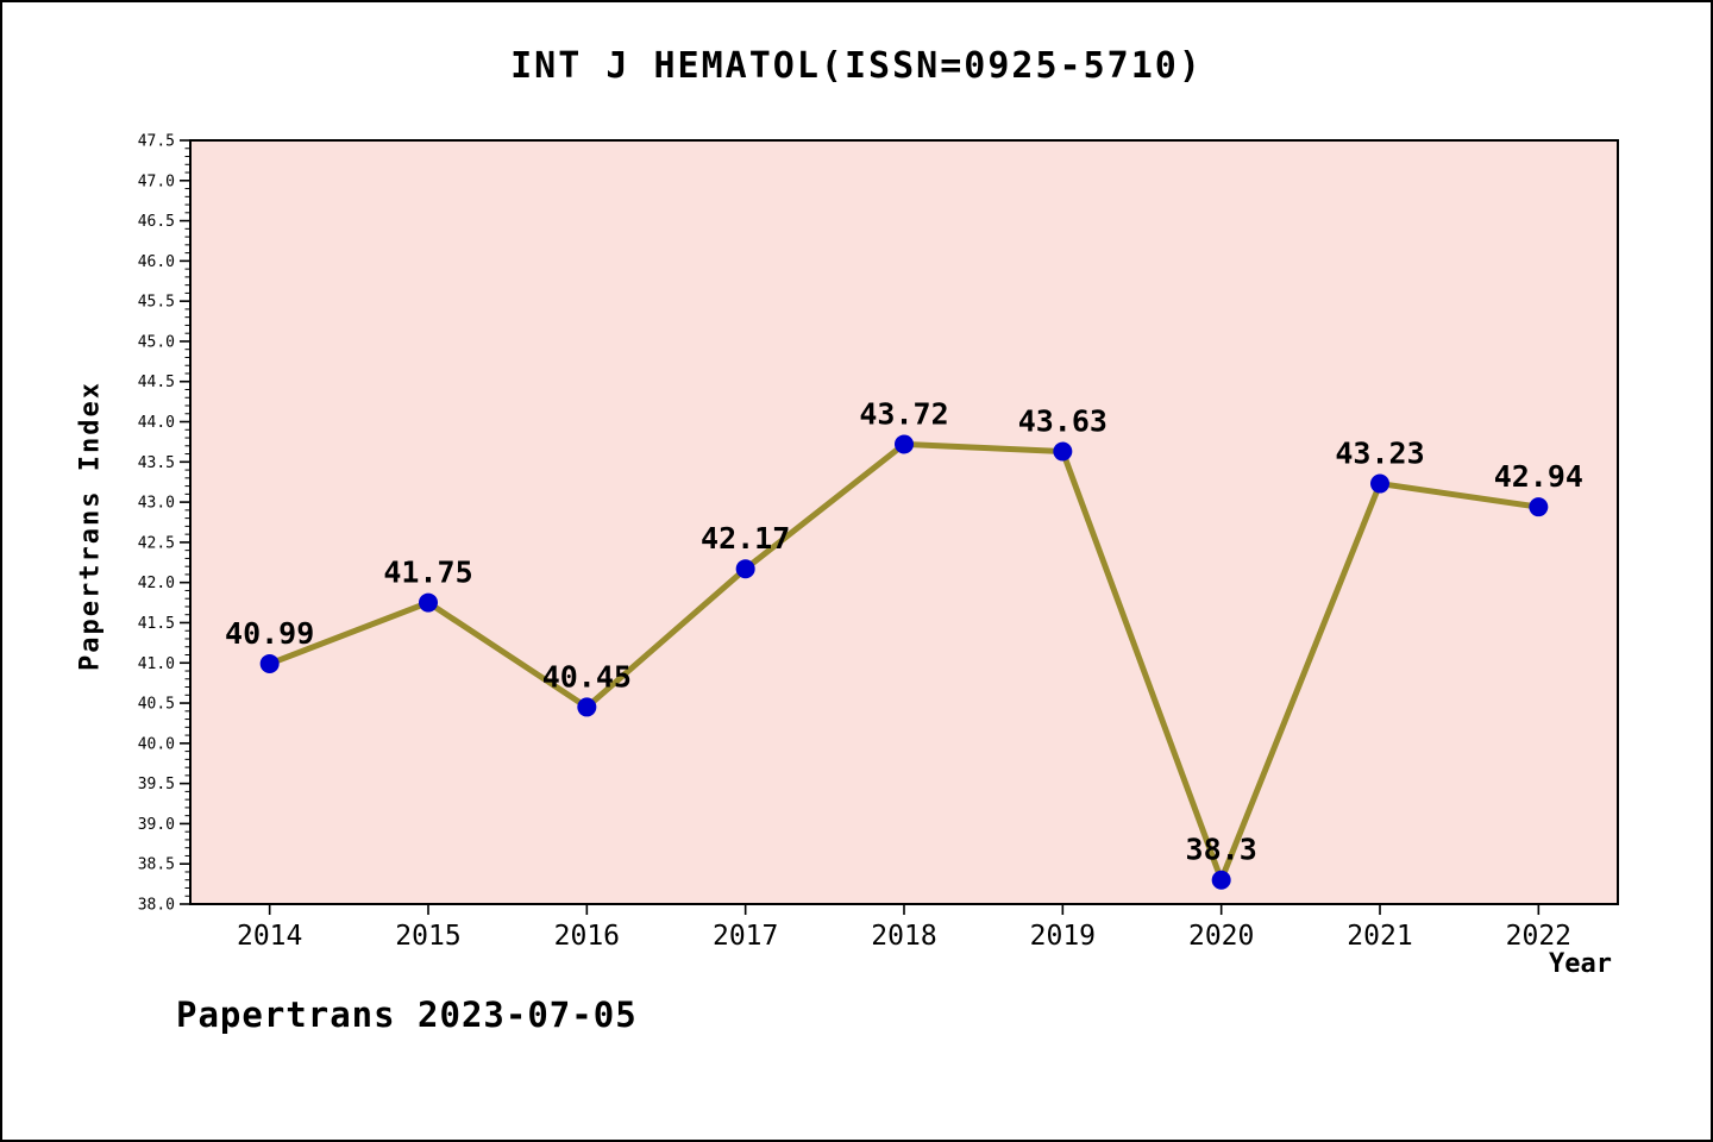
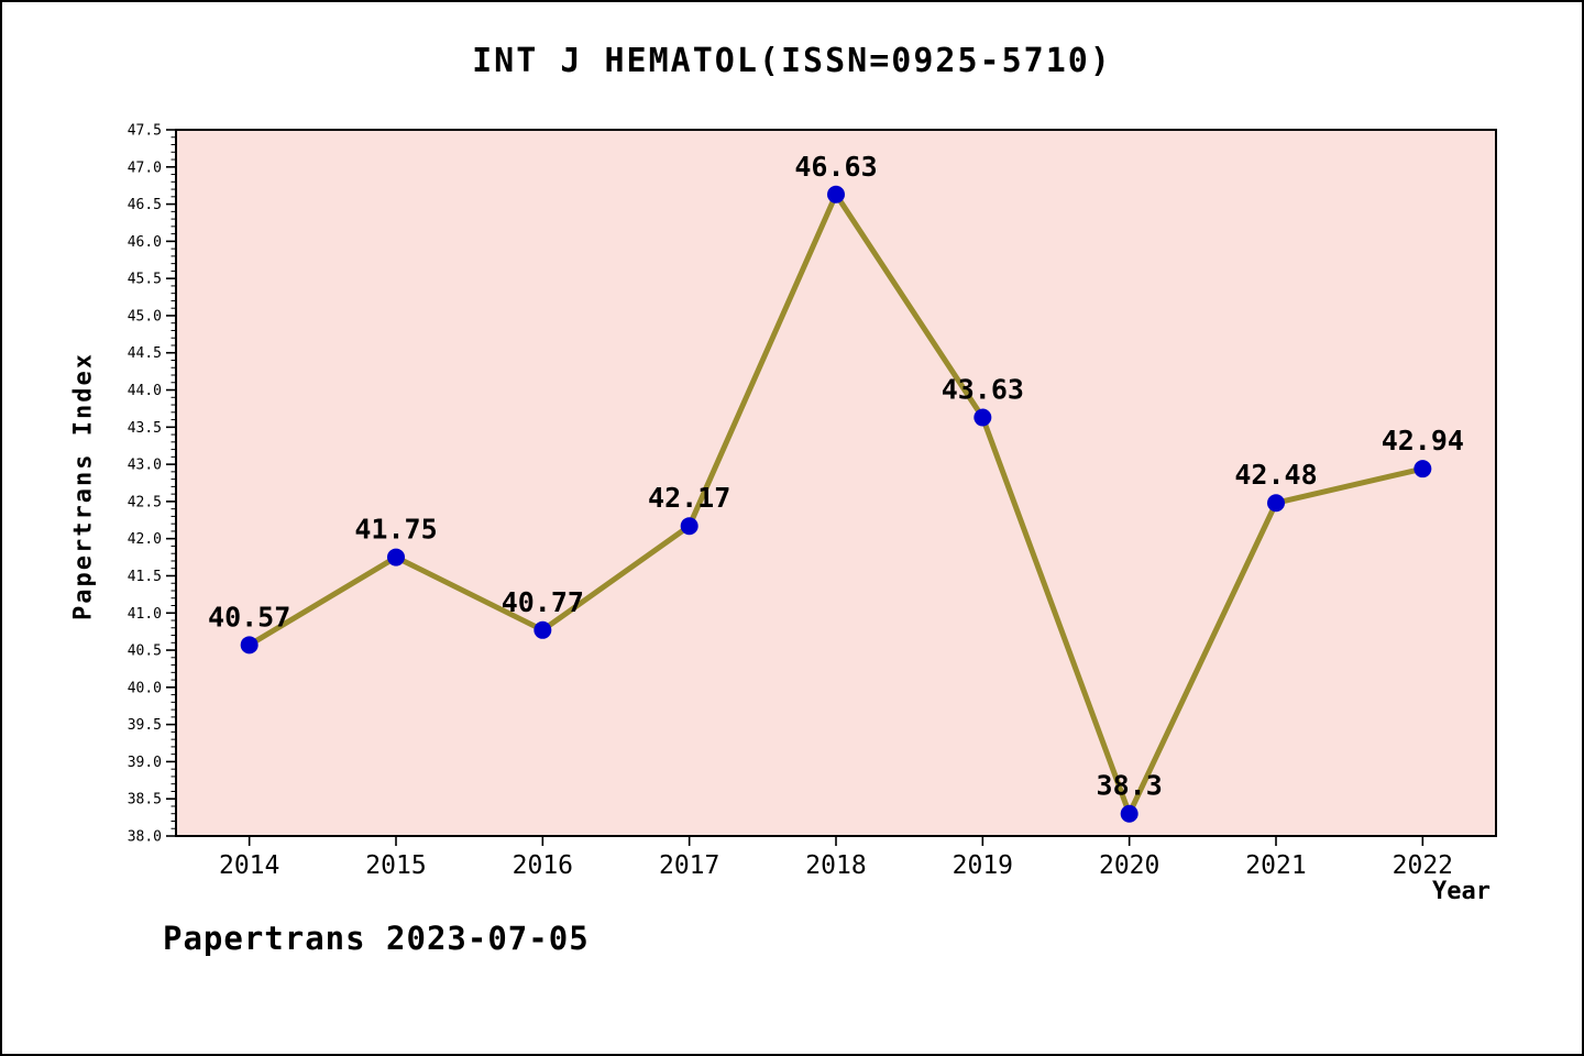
2014: 40.99 -> 40.57
2016: 40.45 -> 40.77
2018: 43.72 -> 46.63
2021: 43.23 -> 42.48
